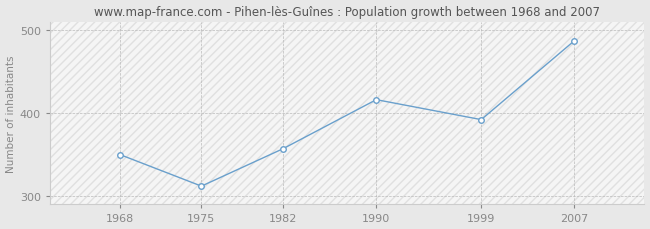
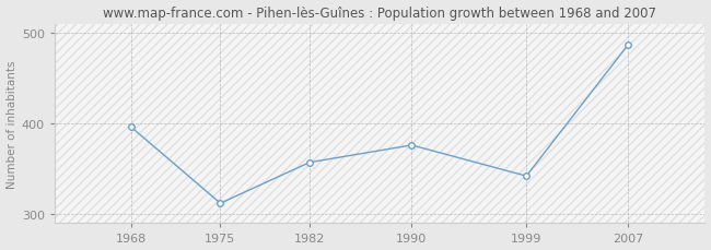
1968: 350 -> 396
1990: 416 -> 376
1999: 392 -> 342
